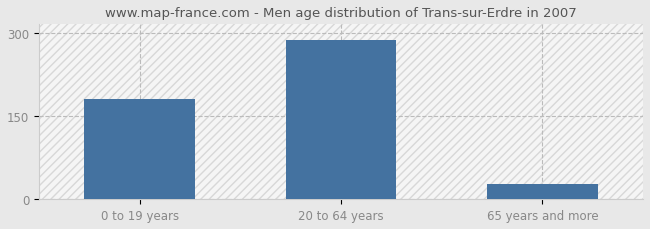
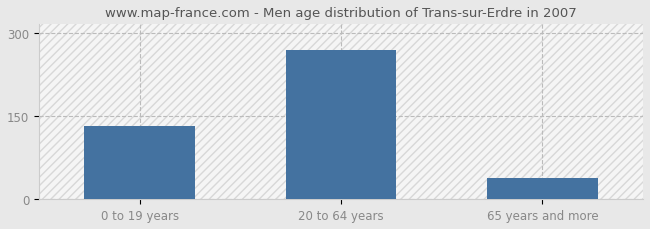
0 to 19 years: 180 -> 132
20 to 64 years: 286 -> 268
65 years and more: 28 -> 38
